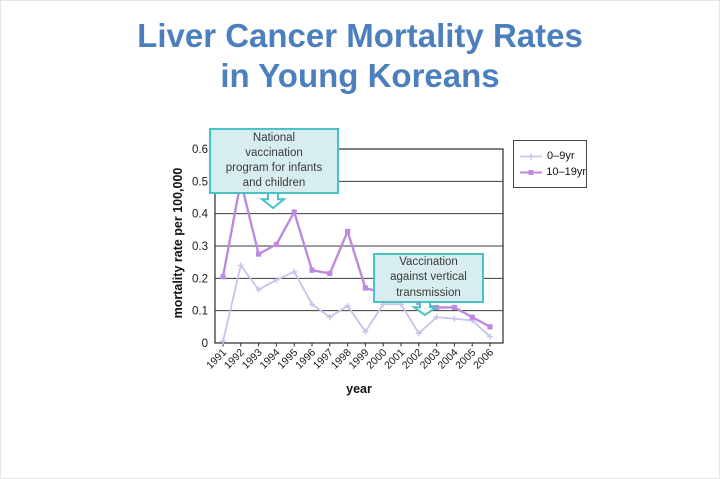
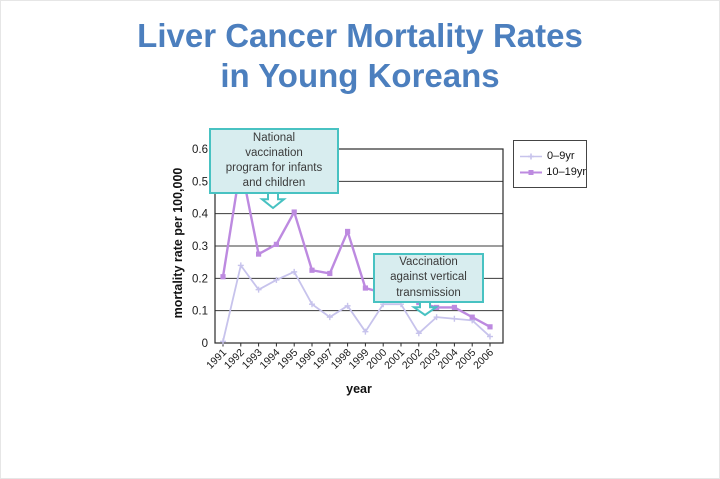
10–19yr/1992: 0.50 -> 0.55
